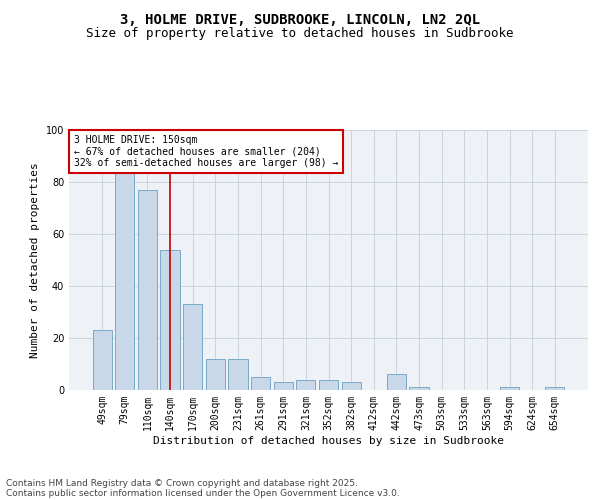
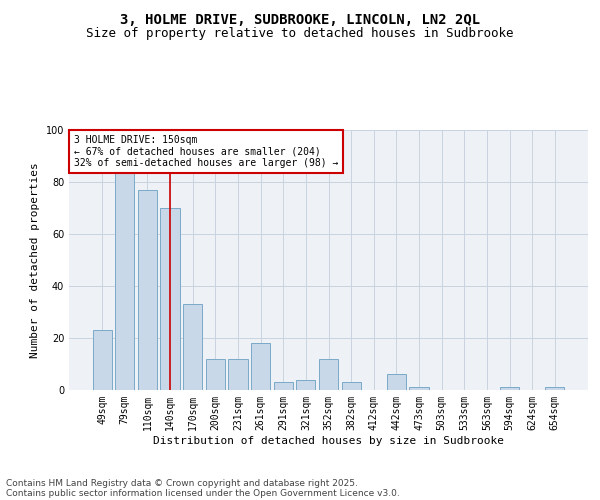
140sqm: 54 -> 70
261sqm: 5 -> 18
352sqm: 4 -> 12
